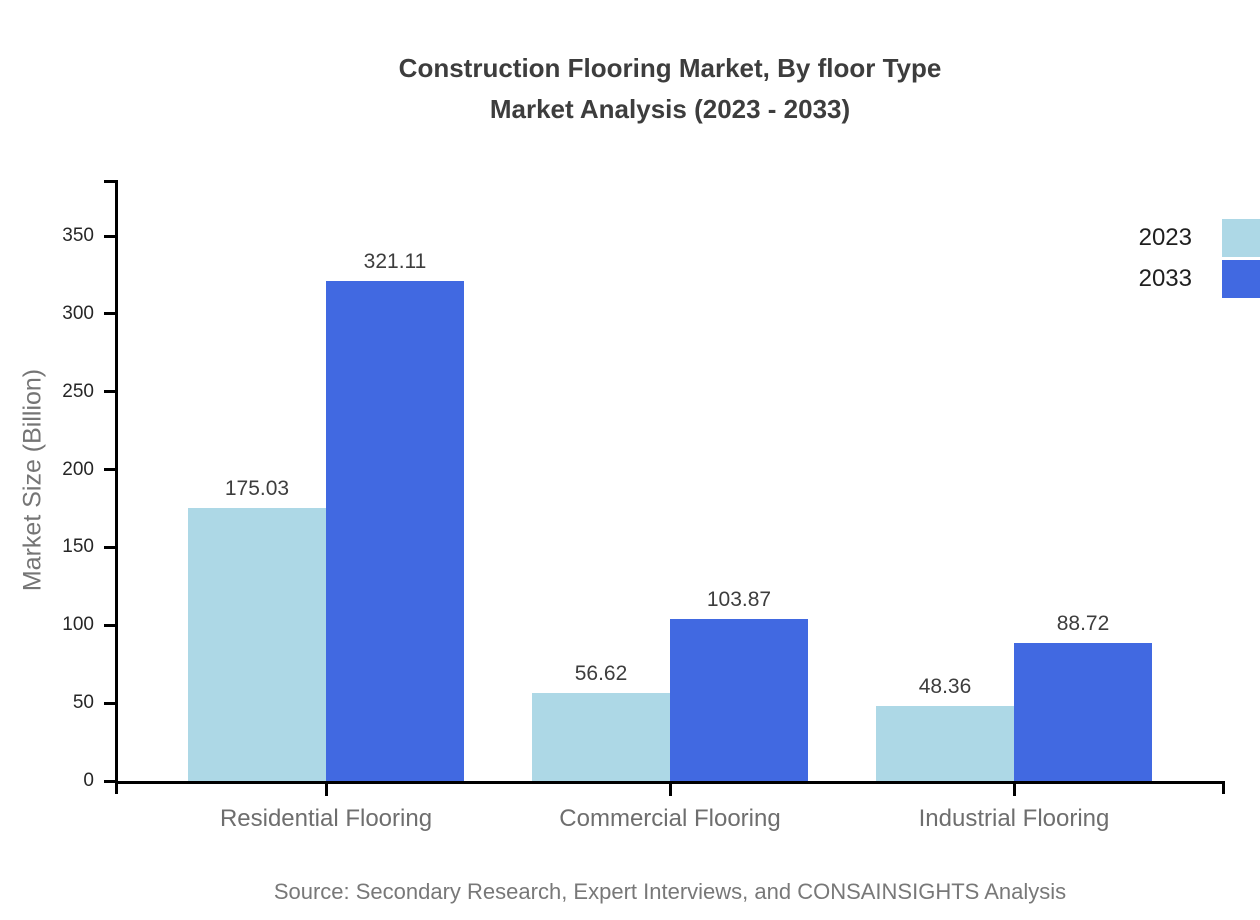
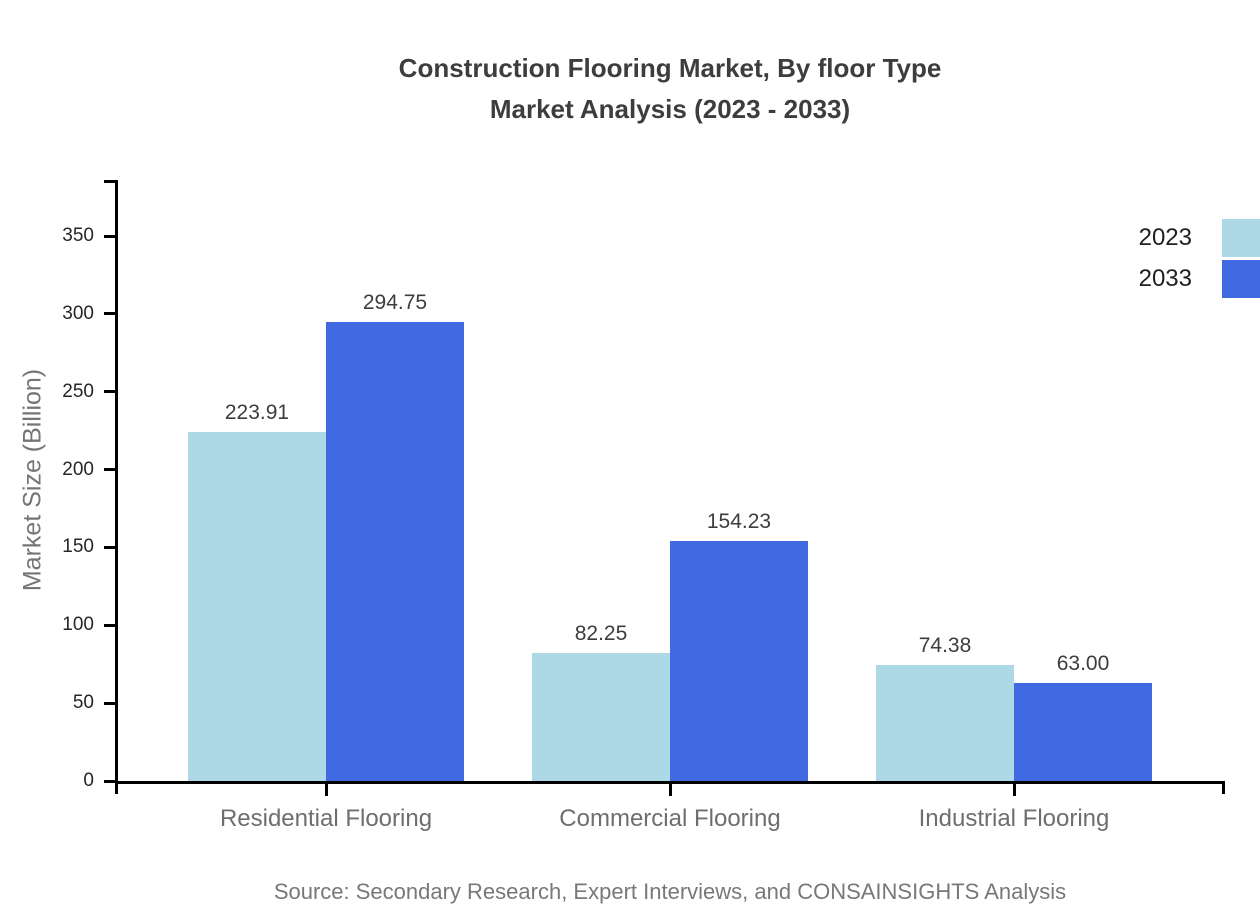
2023/Residential Flooring: 175.03 -> 223.91
2033/Residential Flooring: 321.11 -> 294.75
2023/Commercial Flooring: 56.62 -> 82.25
2033/Commercial Flooring: 103.87 -> 154.23
2023/Industrial Flooring: 48.36 -> 74.38
2033/Industrial Flooring: 88.72 -> 63.00
